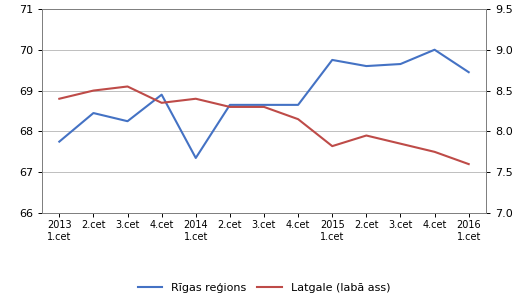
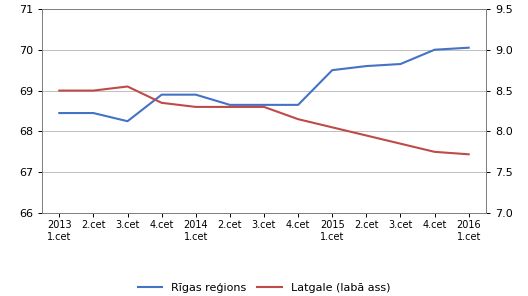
Rīgas reģions/2013 1.cet: 67.75 -> 68.45
Latgale (labā ass)/2013 1.cet: 8.40 -> 8.50
Rīgas reģions/2014 1.cet: 67.35 -> 68.90
Latgale (labā ass)/2014 1.cet: 8.40 -> 8.30
Rīgas reģions/2015 1.cet: 69.75 -> 69.50
Latgale (labā ass)/2015 1.cet: 7.82 -> 8.05
Rīgas reģions/2016 1.cet: 69.45 -> 70.05
Latgale (labā ass)/2016 1.cet: 7.60 -> 7.72
